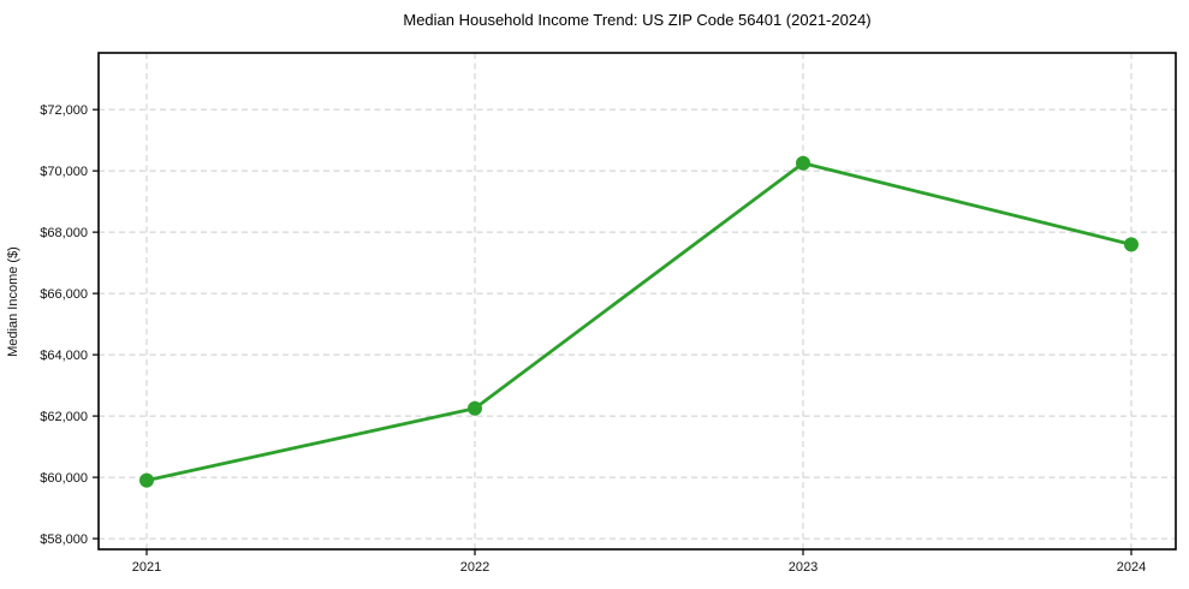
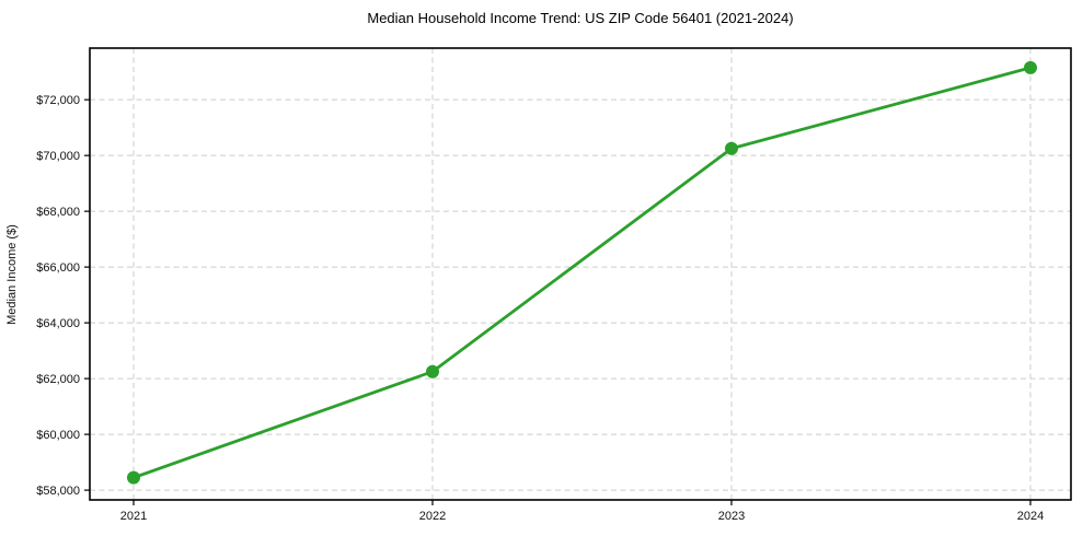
2021: $59900 -> $58400
2024: $67600 -> $73200
